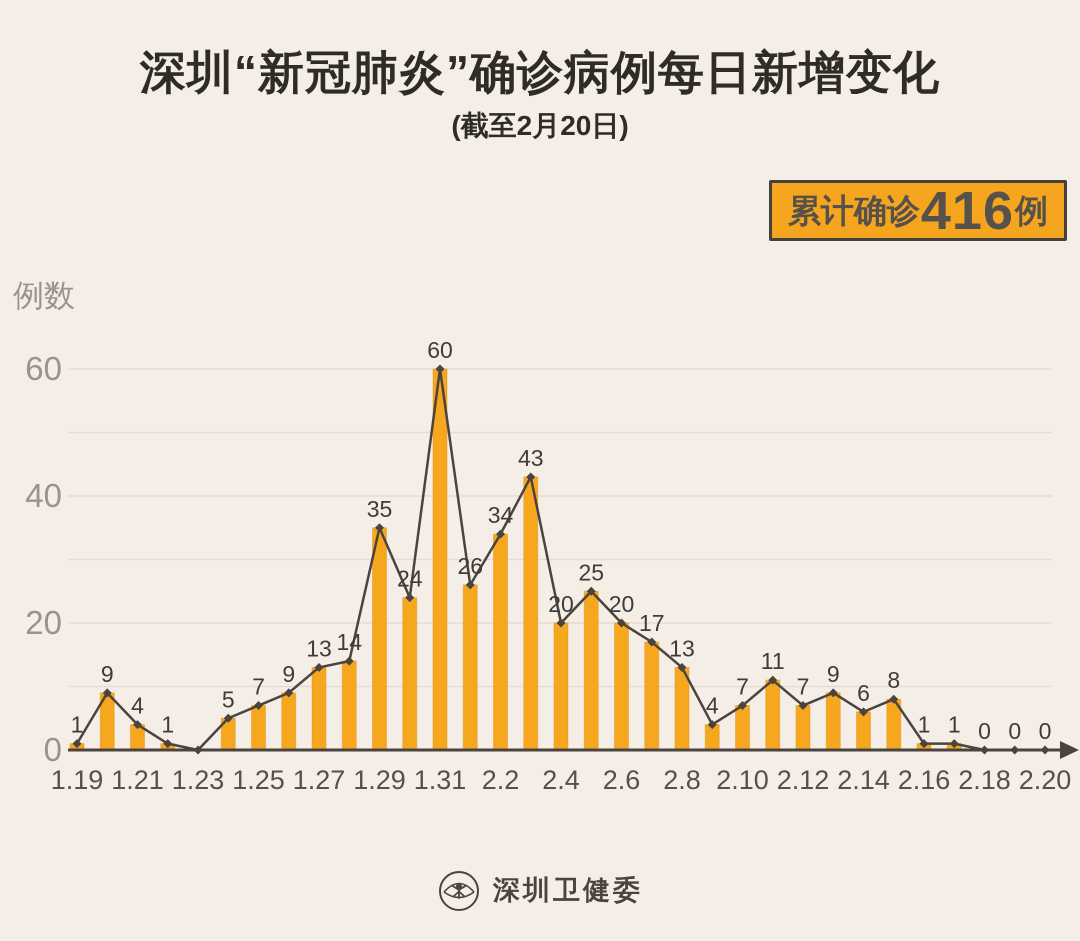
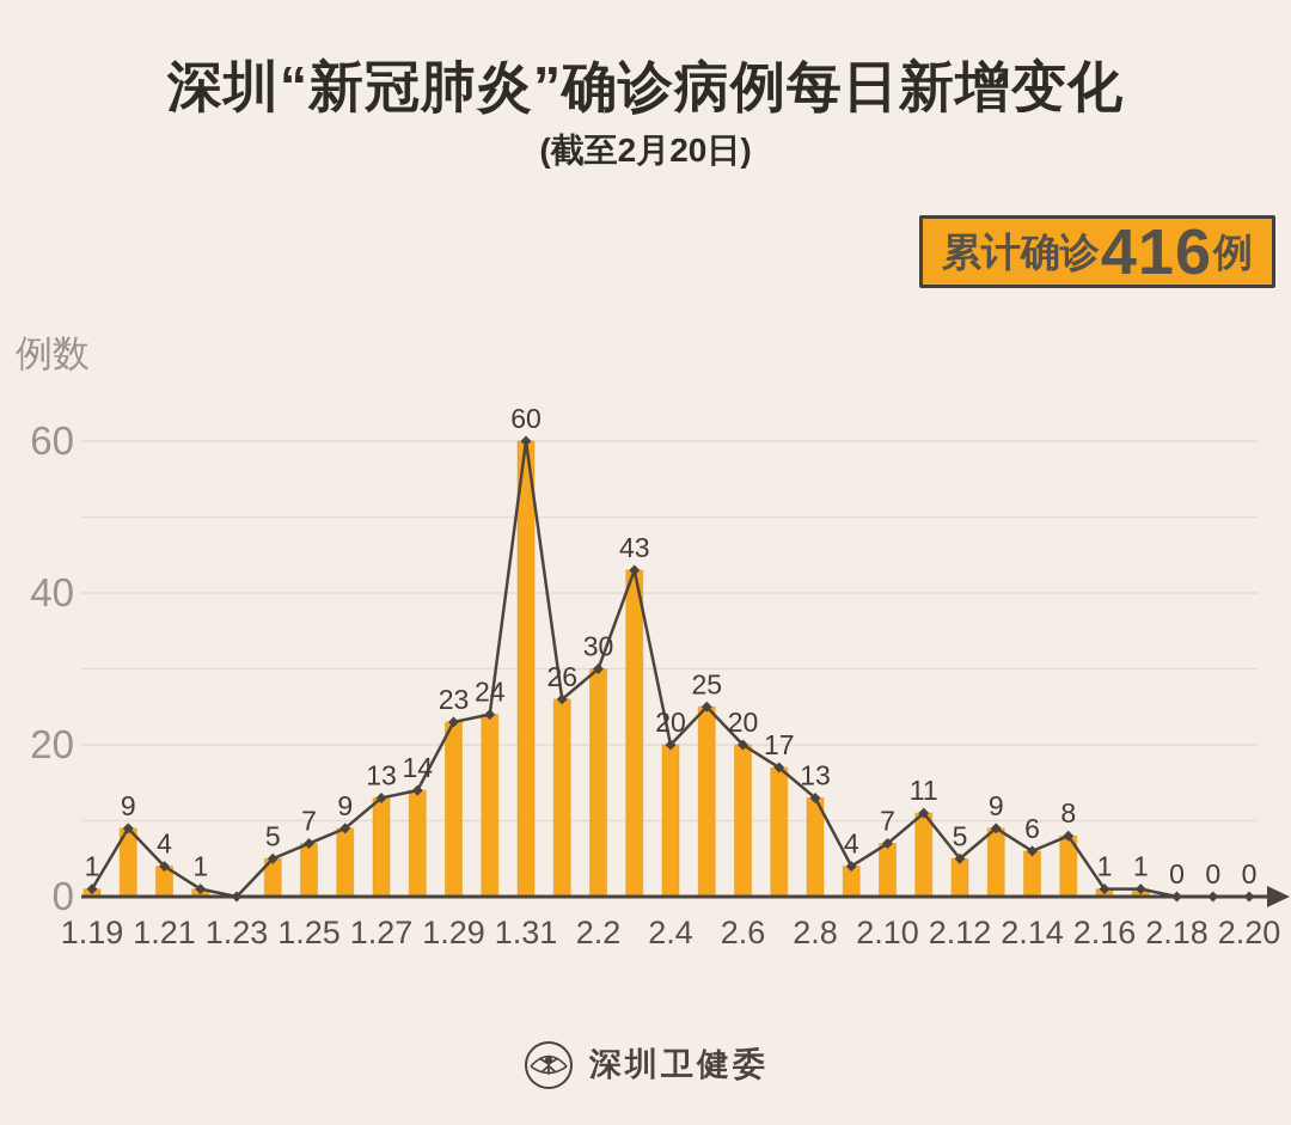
1.29: 35 -> 23
2.2: 34 -> 30
2.12: 7 -> 5
